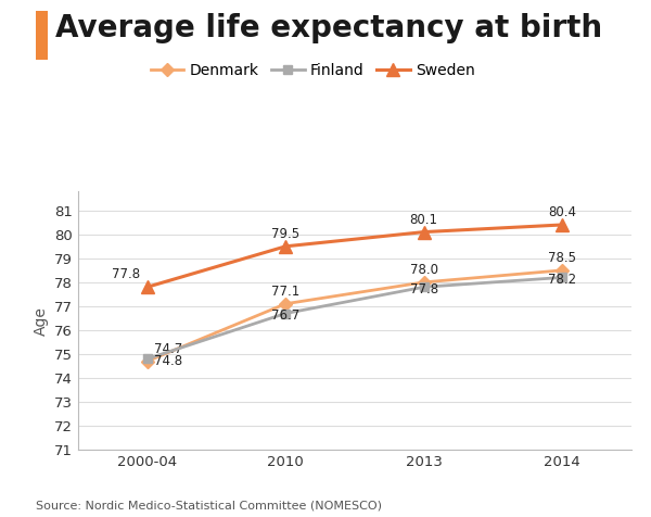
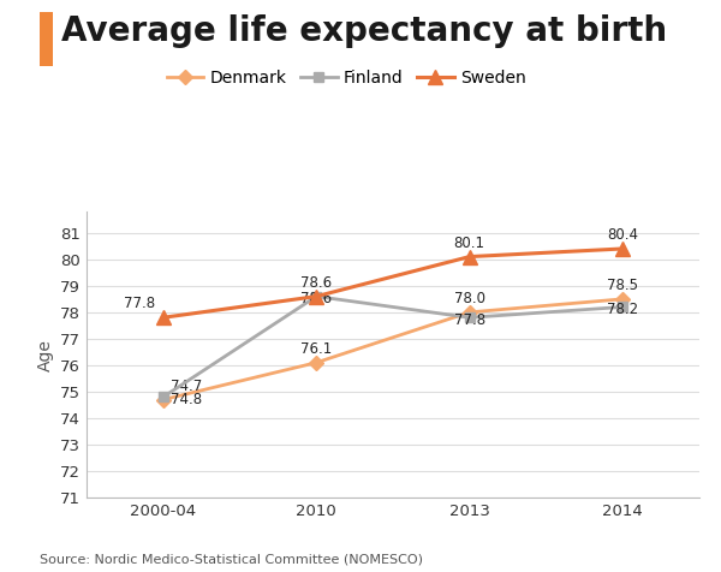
Denmark/2010: 77.1 -> 76.1
Finland/2010: 76.7 -> 78.6
Sweden/2010: 79.5 -> 78.6
